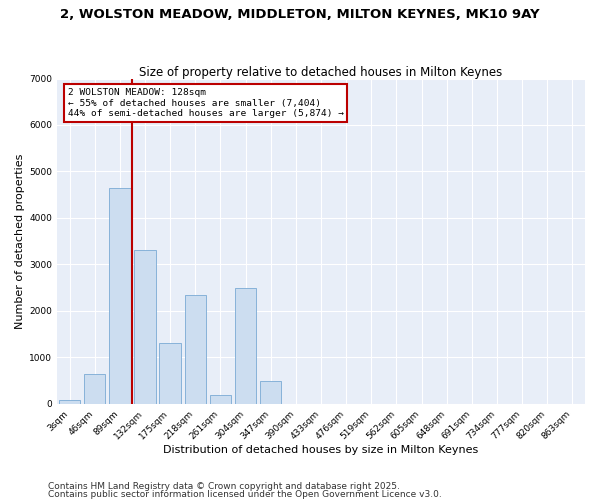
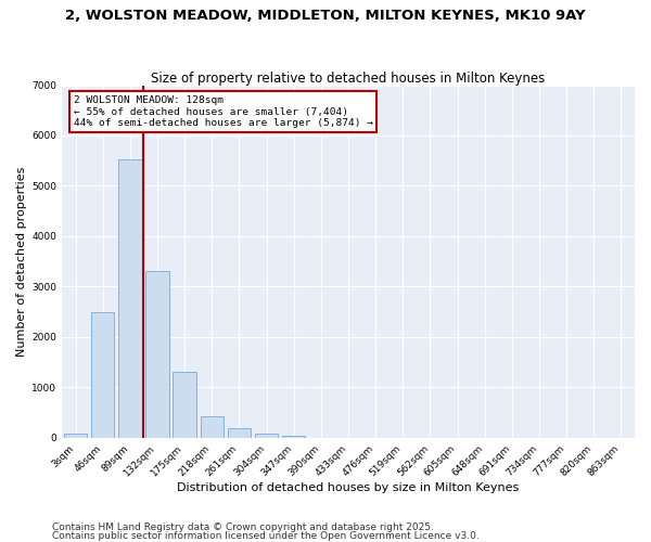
46sqm: 650 -> 2500
89sqm: 4650 -> 5520
218sqm: 2350 -> 430
304sqm: 2500 -> 80
347sqm: 500 -> 50
